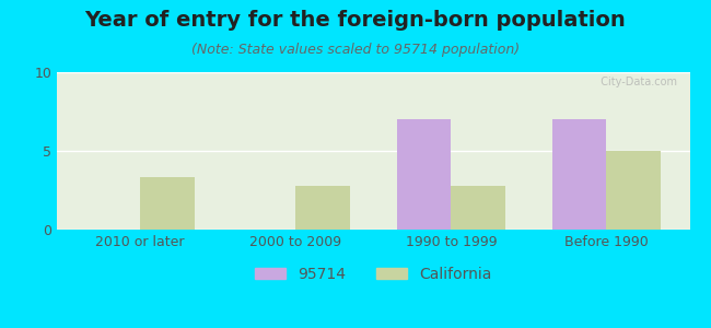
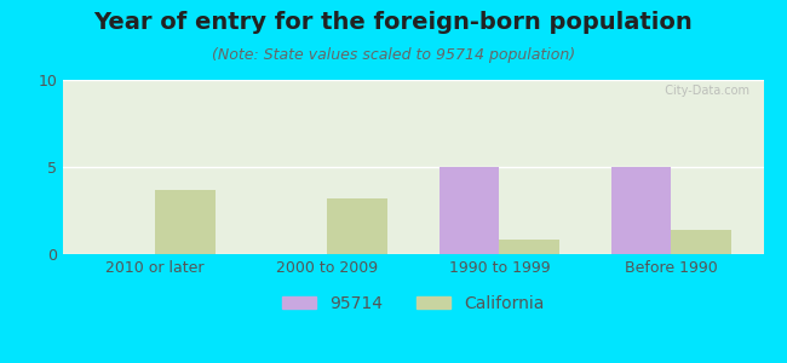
California/2010 or later: 3.3 -> 3.7
California/2000 to 2009: 2.8 -> 3.2
95714/1990 to 1999: 7 -> 5
California/1990 to 1999: 2.8 -> 0.8
95714/Before 1990: 7 -> 5
California/Before 1990: 5.0 -> 1.4
